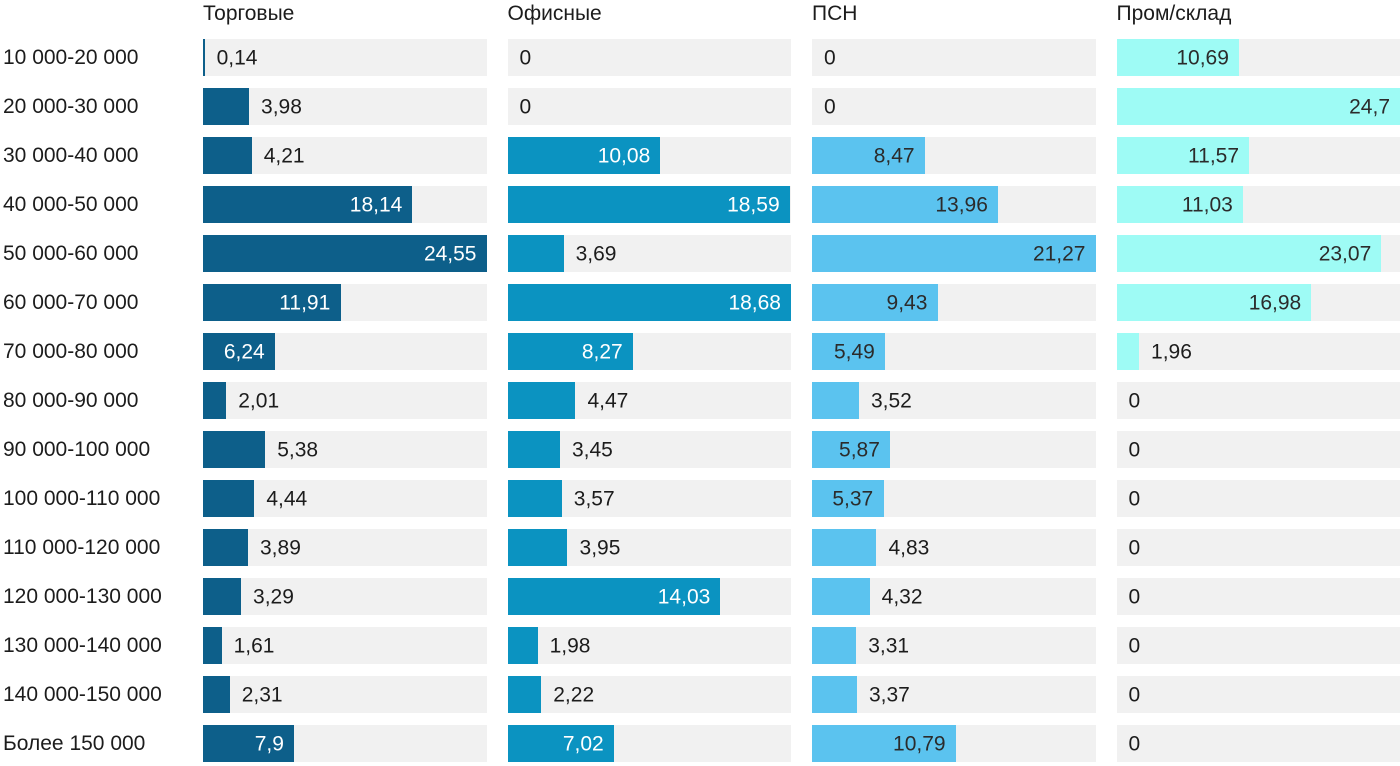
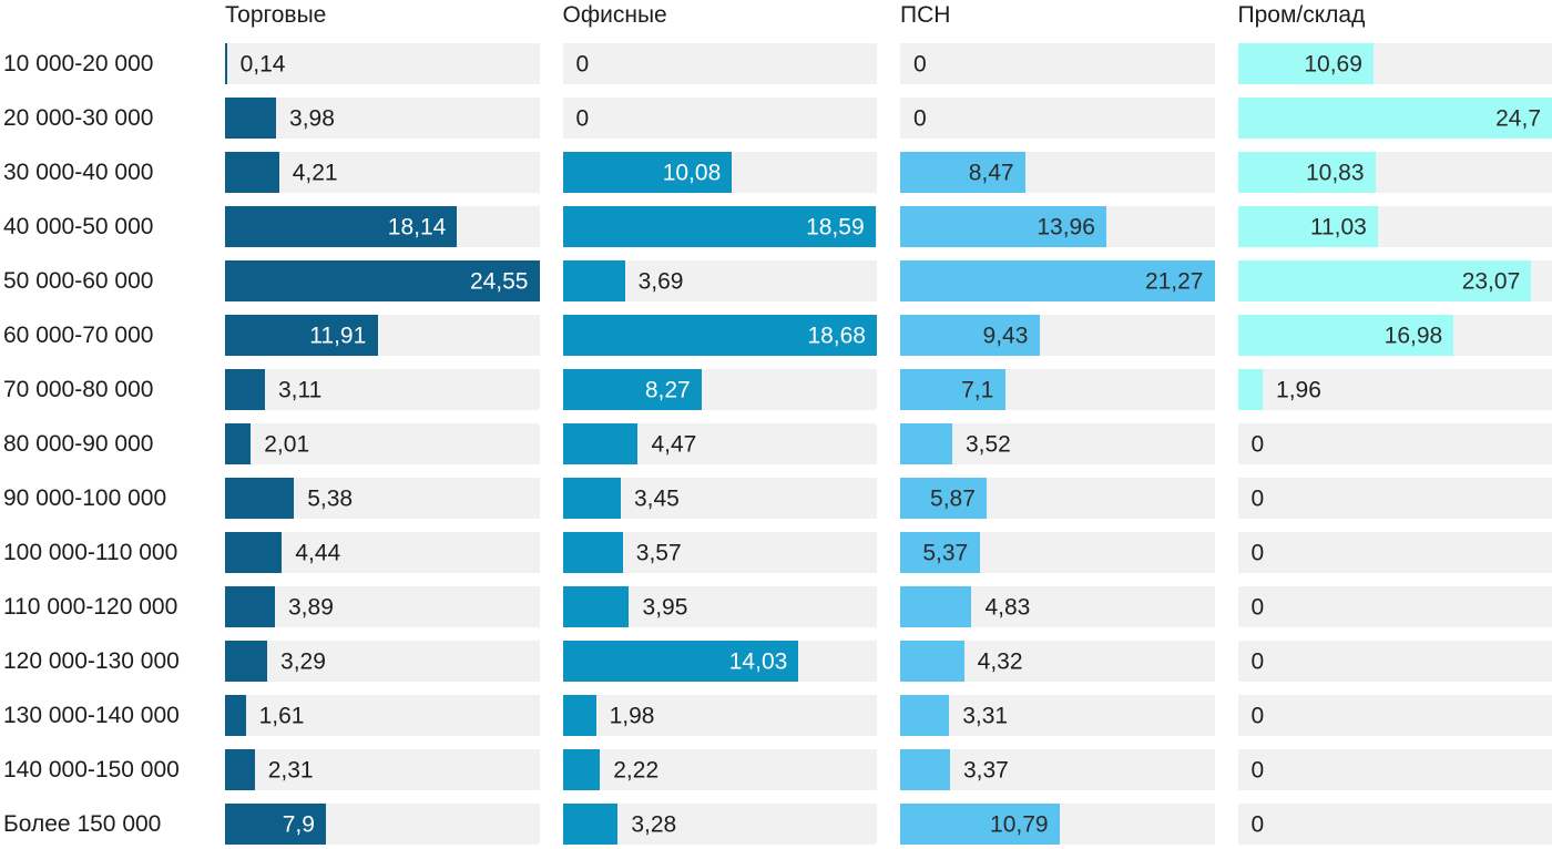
Пром/склад/30 000-40 000: 11,57 -> 10,83
Торговые/70 000-80 000: 6,24 -> 3,11
ПСН/70 000-80 000: 5,49 -> 7,1
Офисные/Более 150 000: 7,02 -> 3,28
